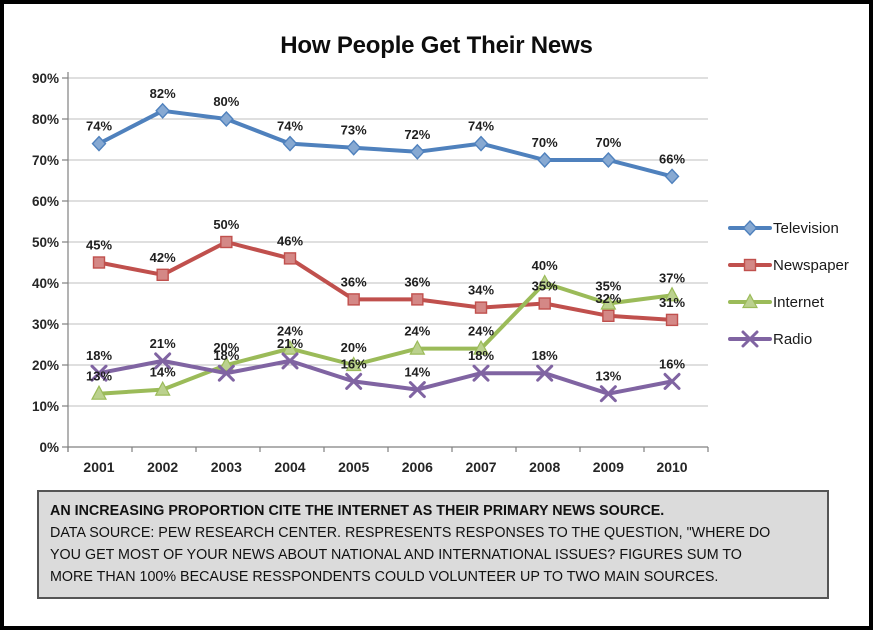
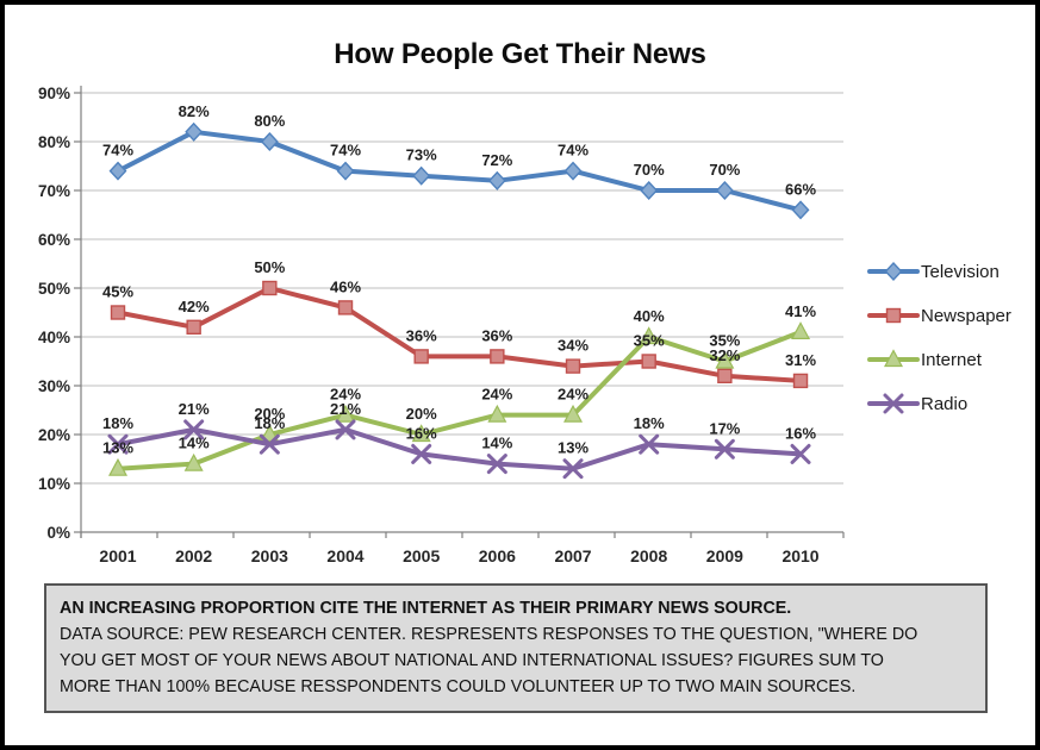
Radio/2007: 18% -> 13%
Radio/2009: 13% -> 17%
Internet/2010: 37% -> 41%
